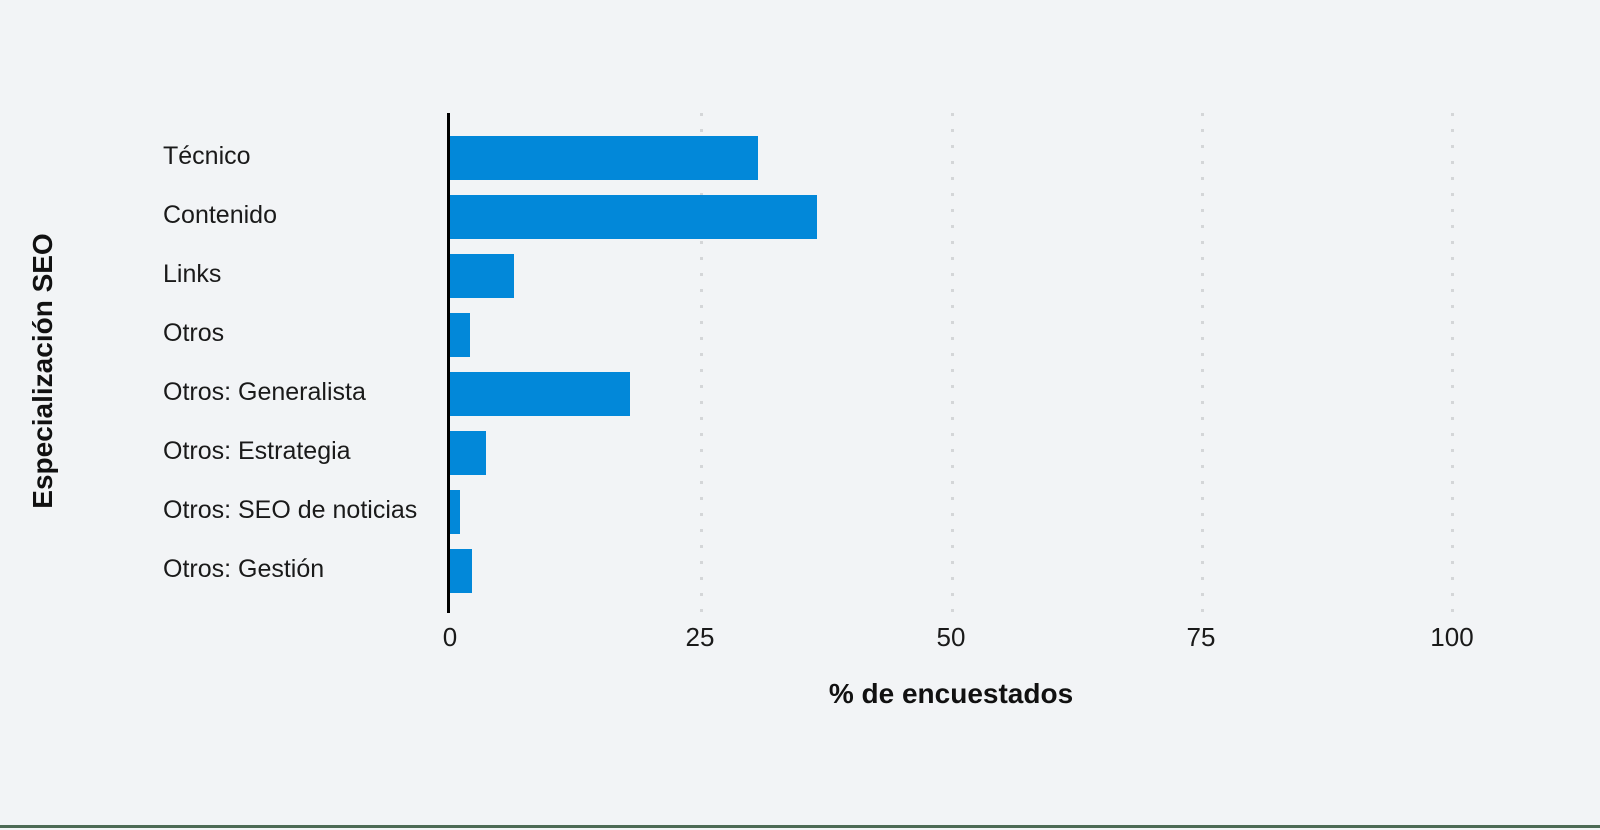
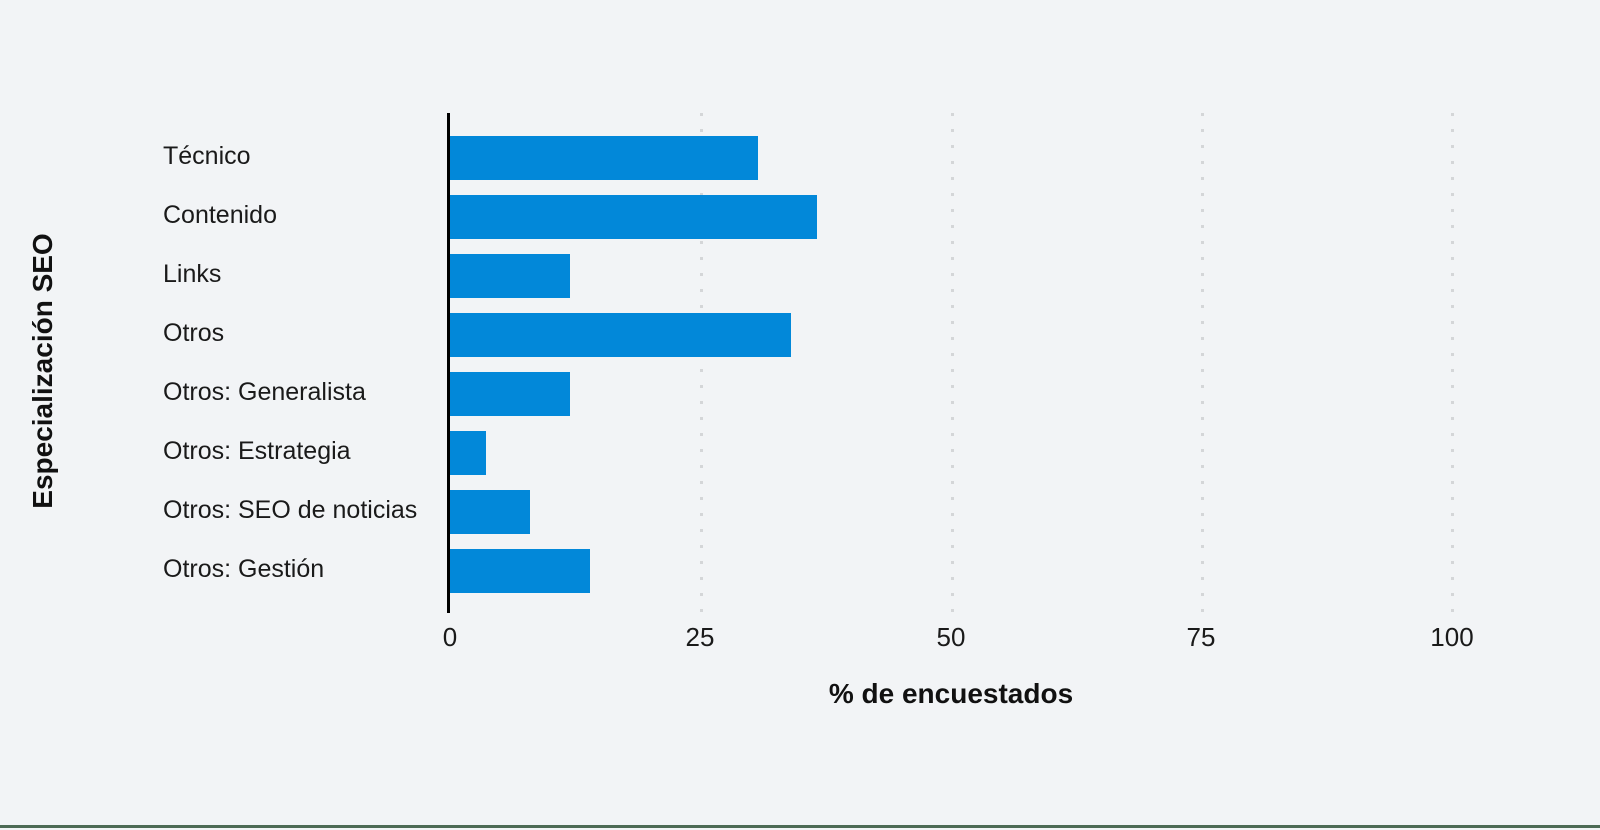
Links: 6 -> 12
Otros: 2 -> 34
Otros: Generalista: 18 -> 12
Otros: SEO de noticias: 1 -> 8
Otros: Gestión: 2 -> 14
